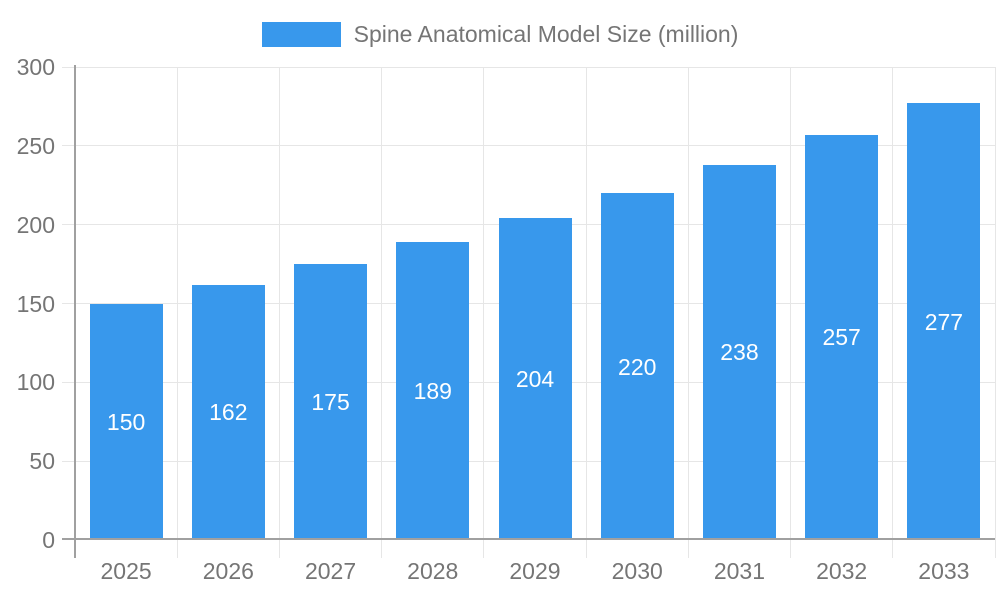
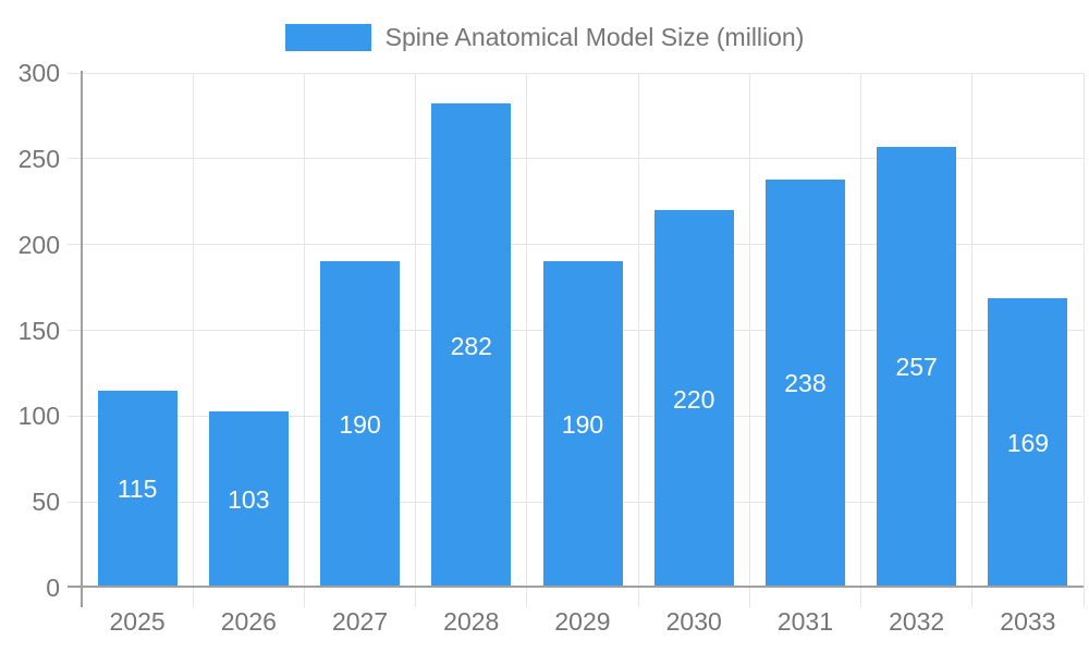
2025: 150 -> 115
2026: 162 -> 103
2027: 175 -> 190
2028: 189 -> 282
2029: 204 -> 190
2033: 277 -> 169
